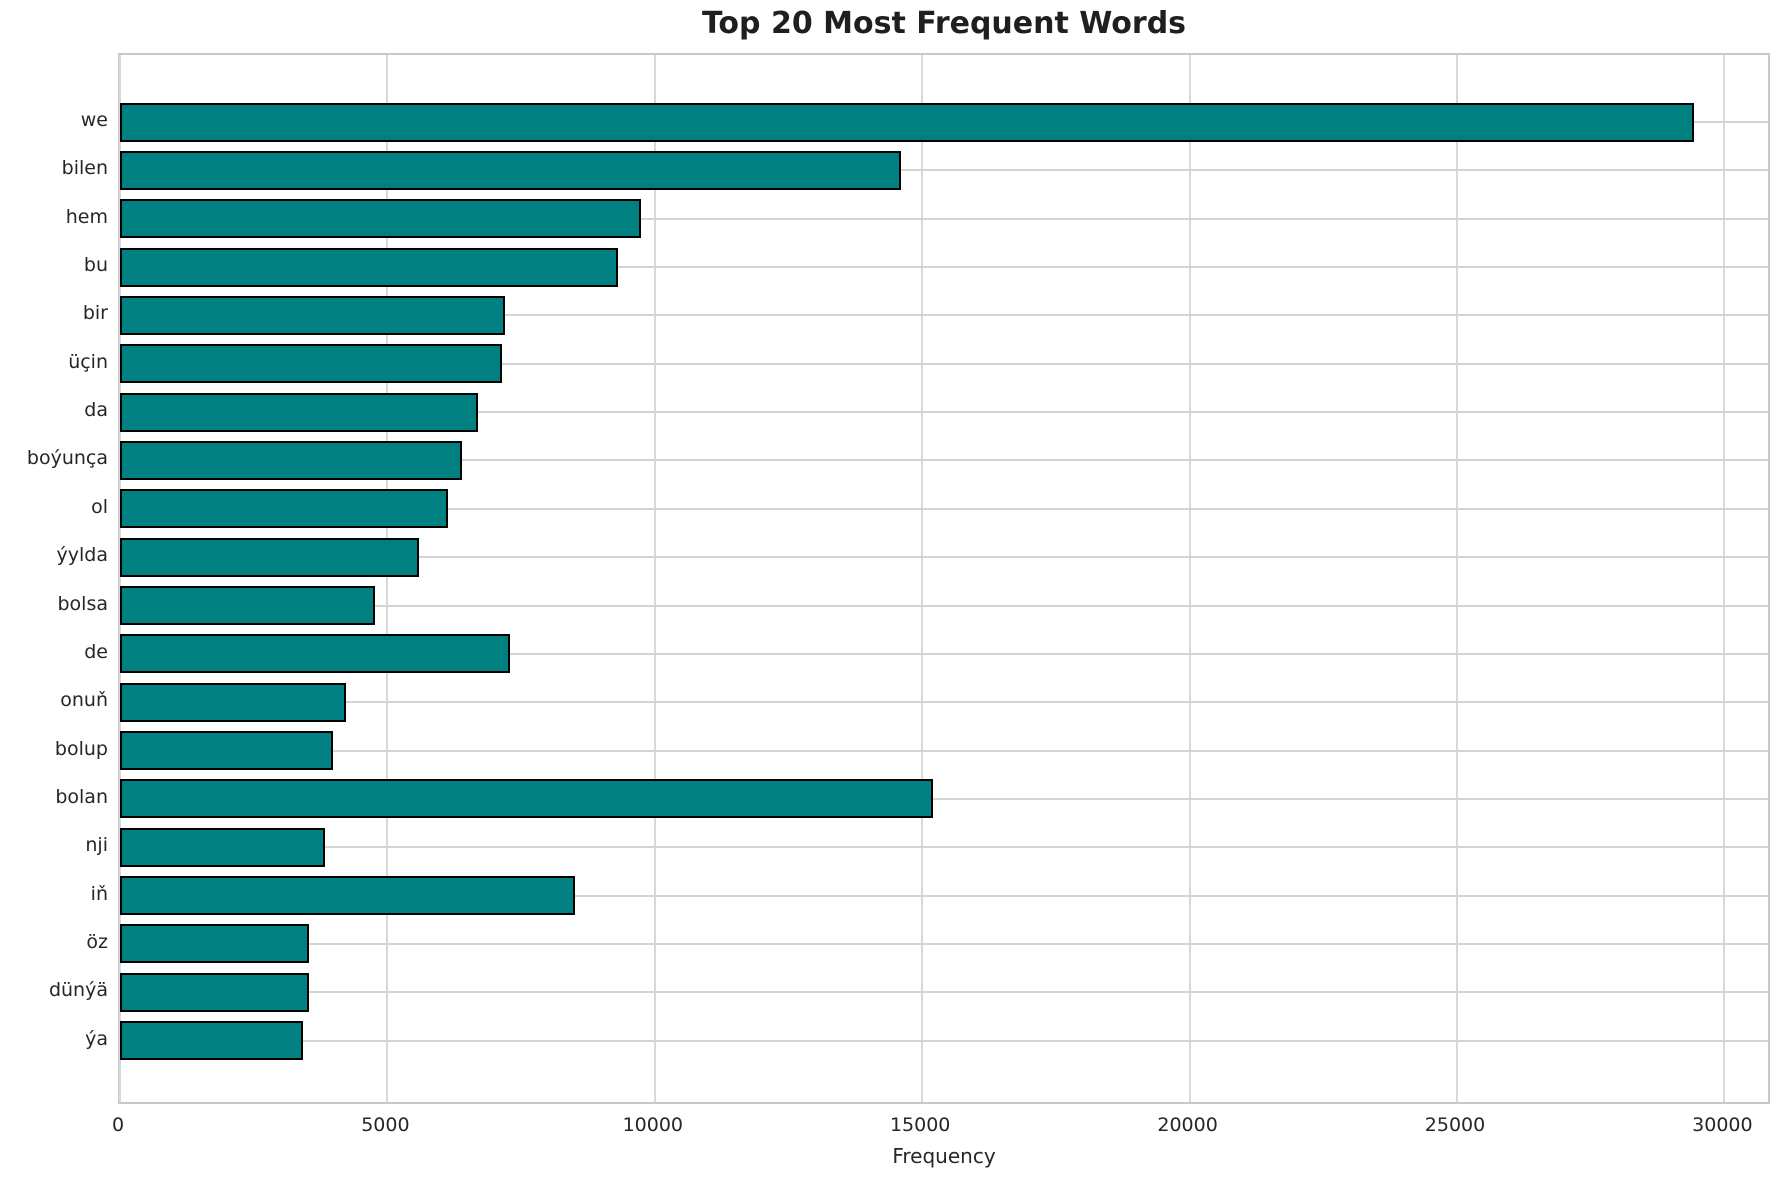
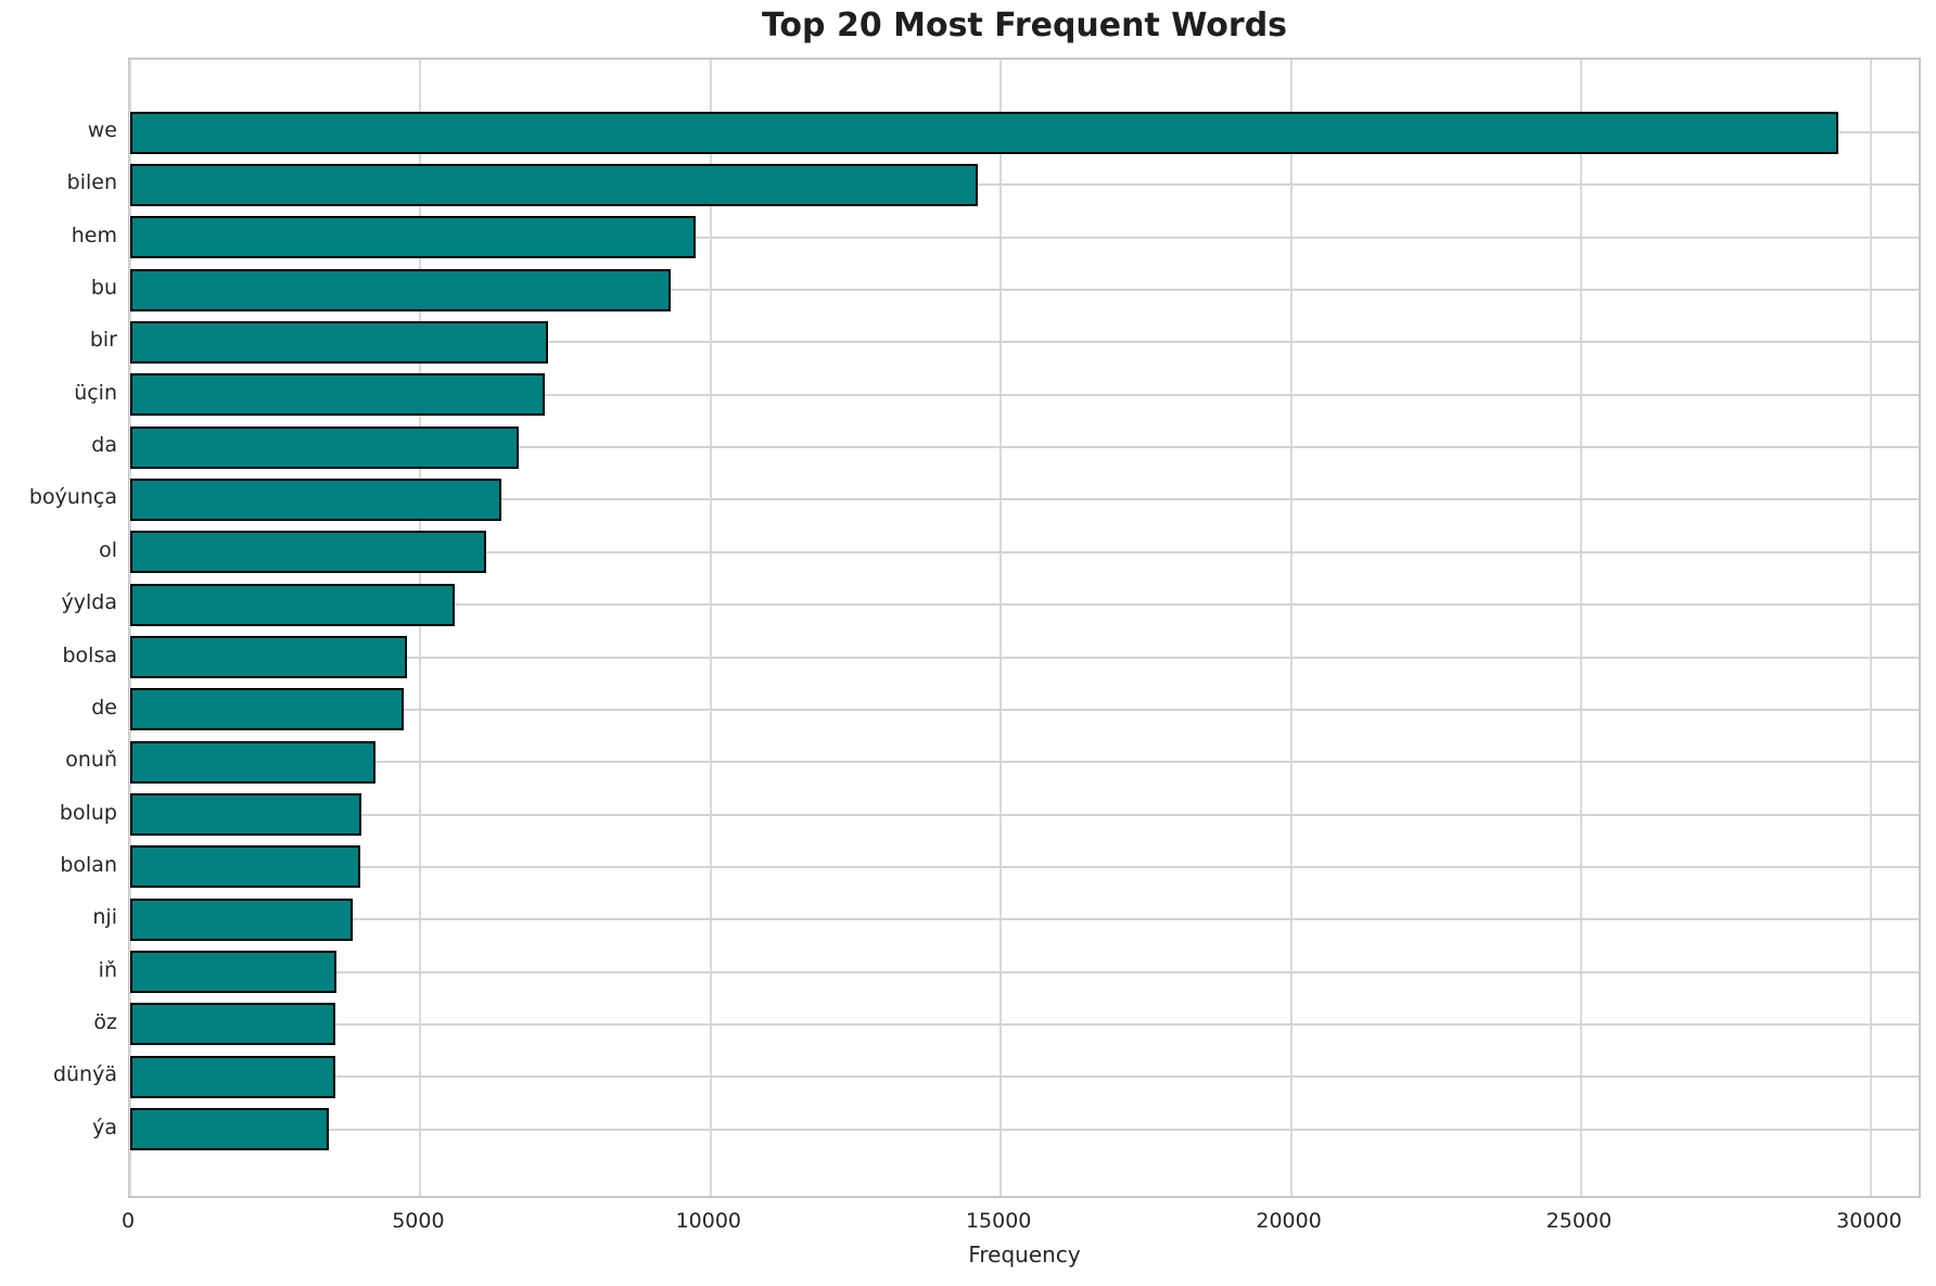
de: 7300 -> 4700
bolan: 15200 -> 4000
iň: 8500 -> 3600
